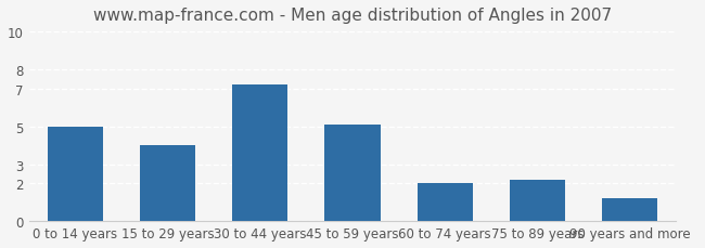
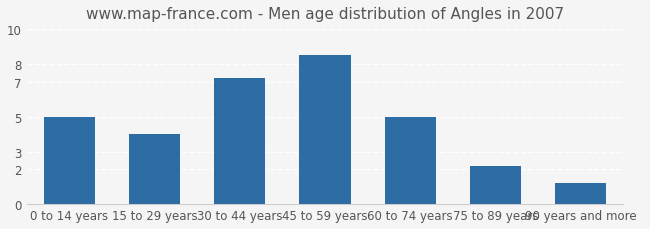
45 to 59 years: 5.1 -> 8.5
60 to 74 years: 2.0 -> 5.0
